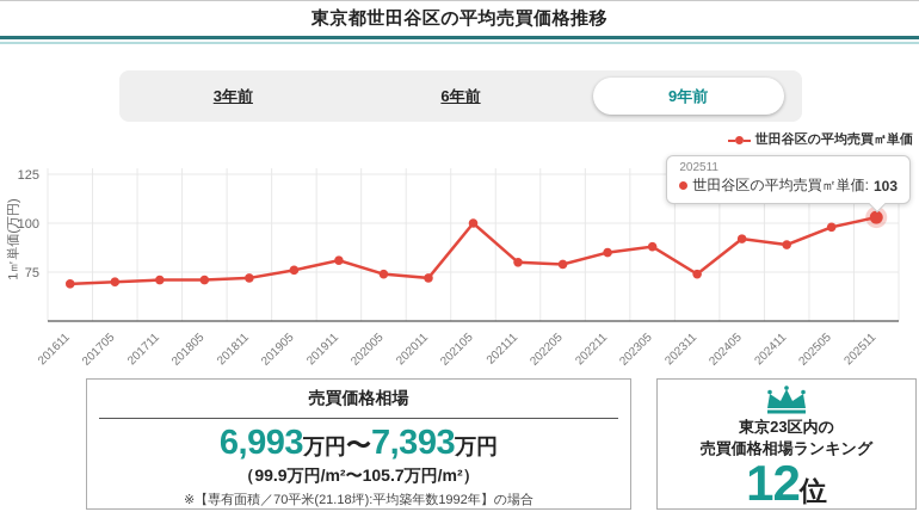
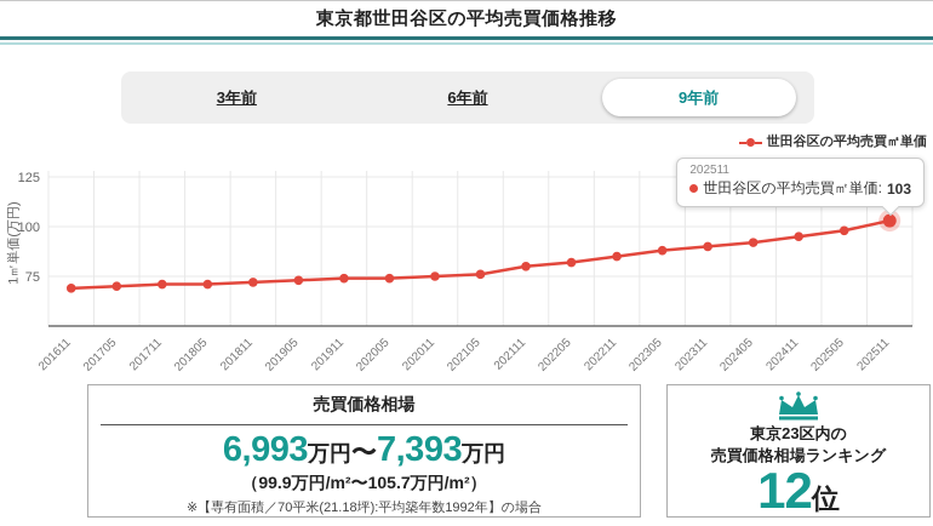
201905: 76 -> 73
201911: 81 -> 74
202011: 72 -> 75
202105: 100 -> 76
202205: 79 -> 82
202311: 74 -> 90
202411: 89 -> 95
